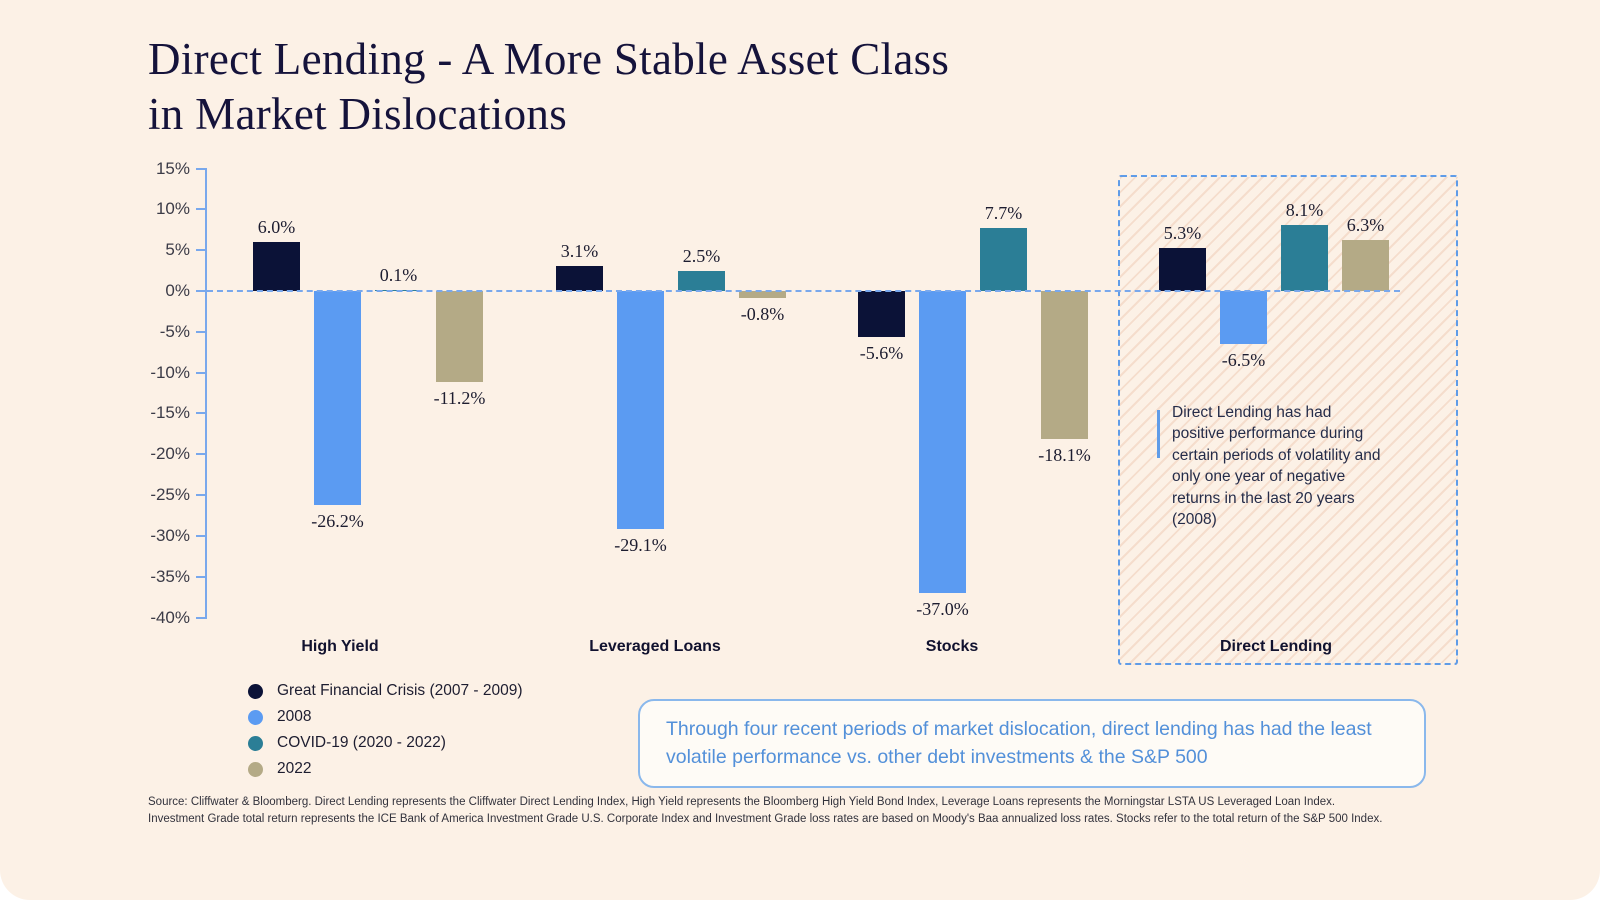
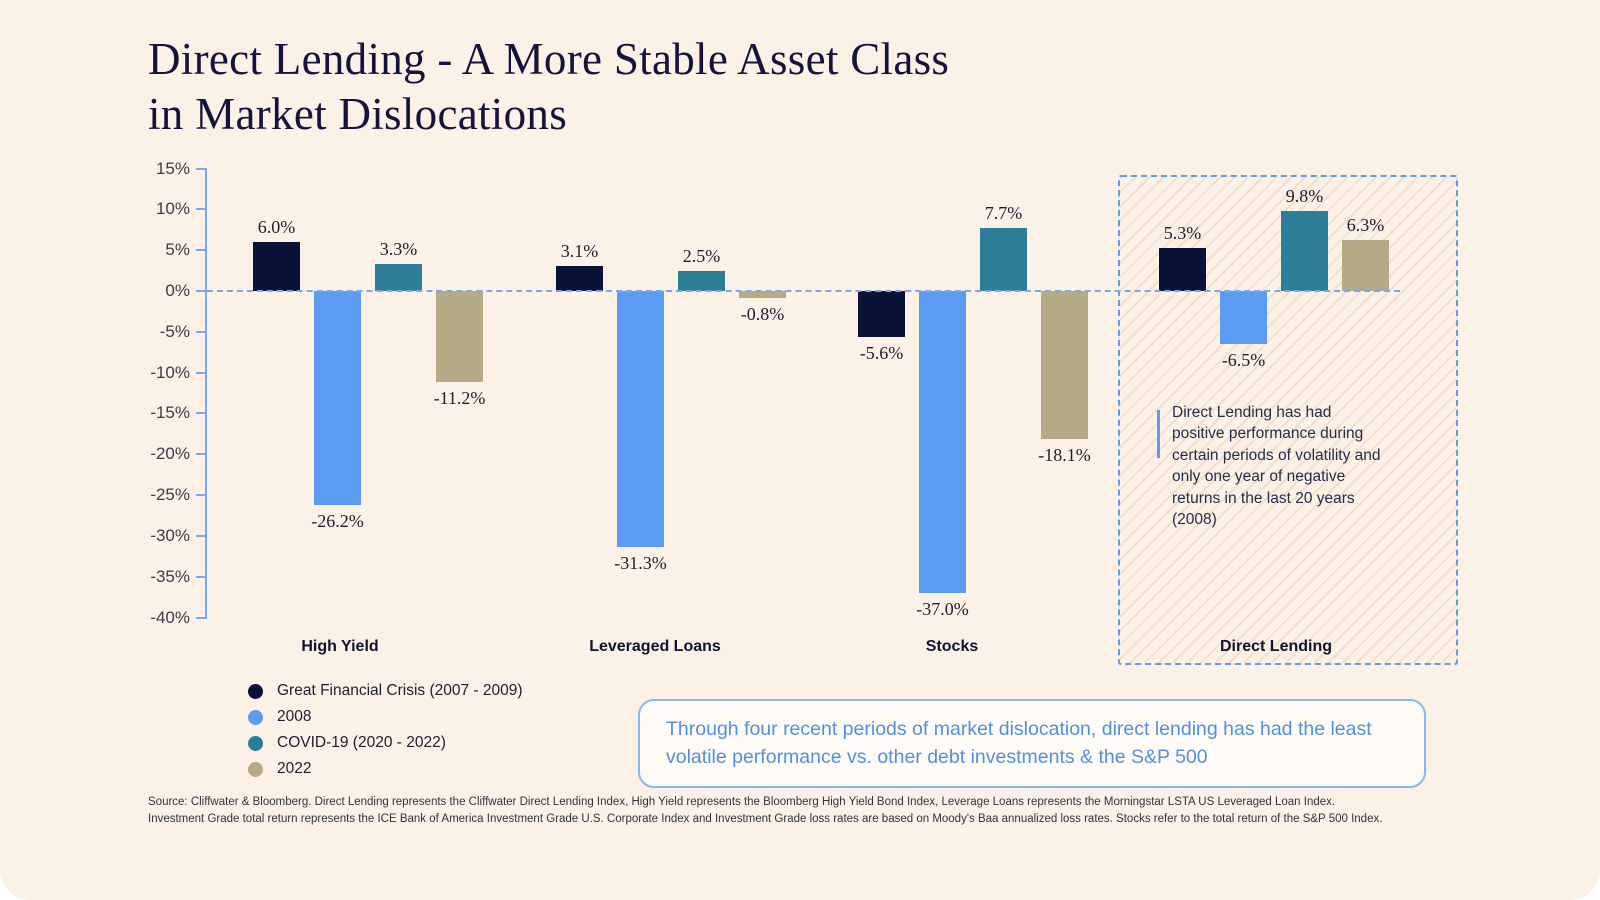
COVID-19 (2020 - 2022)/High Yield: 0.1% -> 3.3%
2008/Leveraged Loans: -29.1% -> -31.3%
COVID-19 (2020 - 2022)/Direct Lending: 8.1% -> 9.8%
